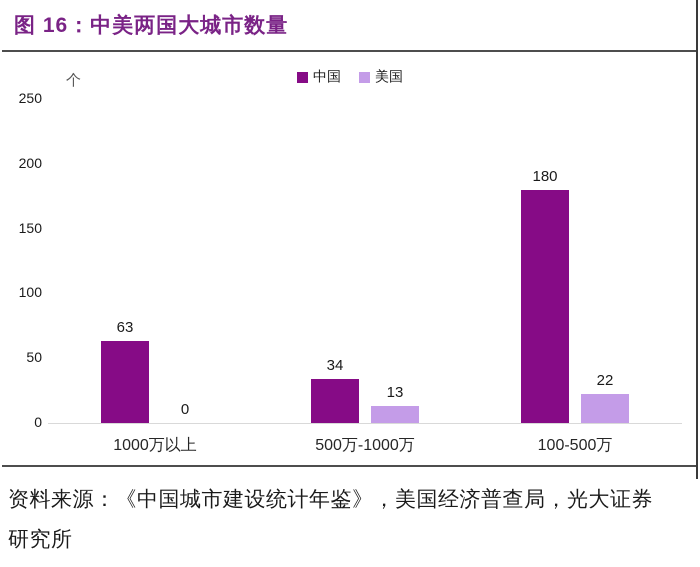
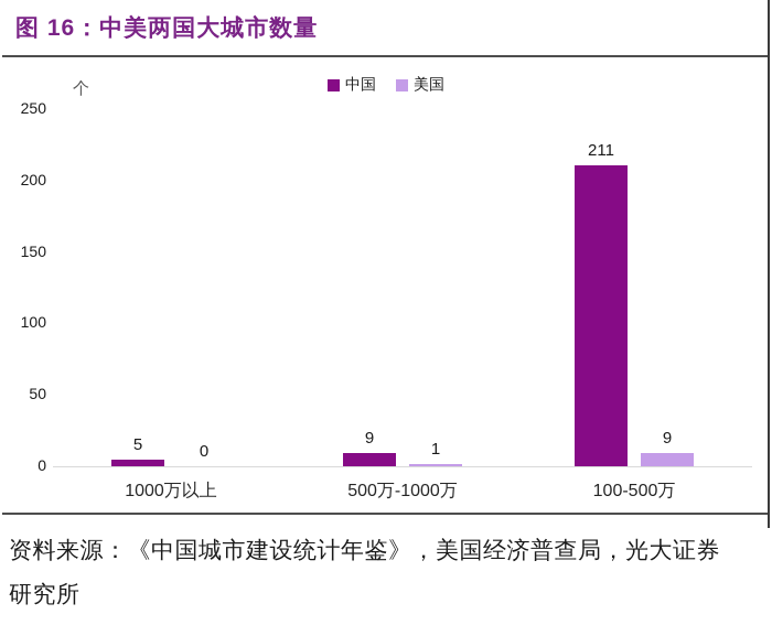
中国/1000万以上: 63 -> 5
中国/500万-1000万: 34 -> 9
美国/500万-1000万: 13 -> 1
中国/100-500万: 180 -> 211
美国/100-500万: 22 -> 9
